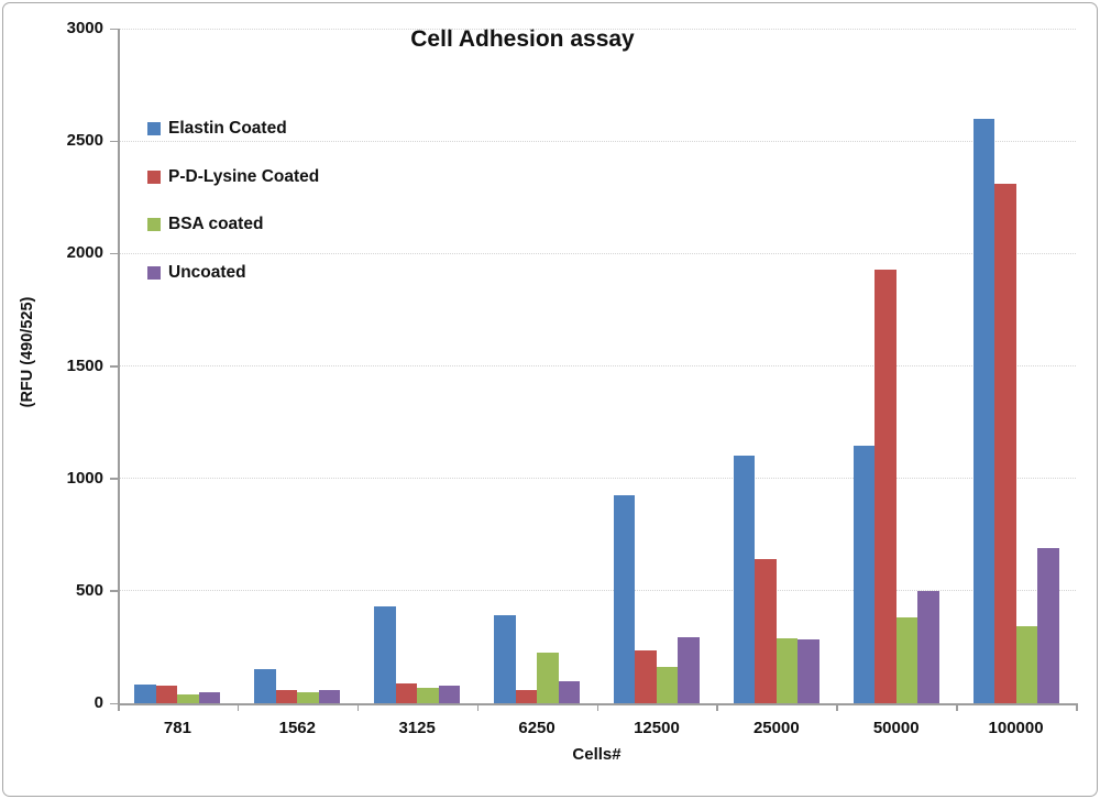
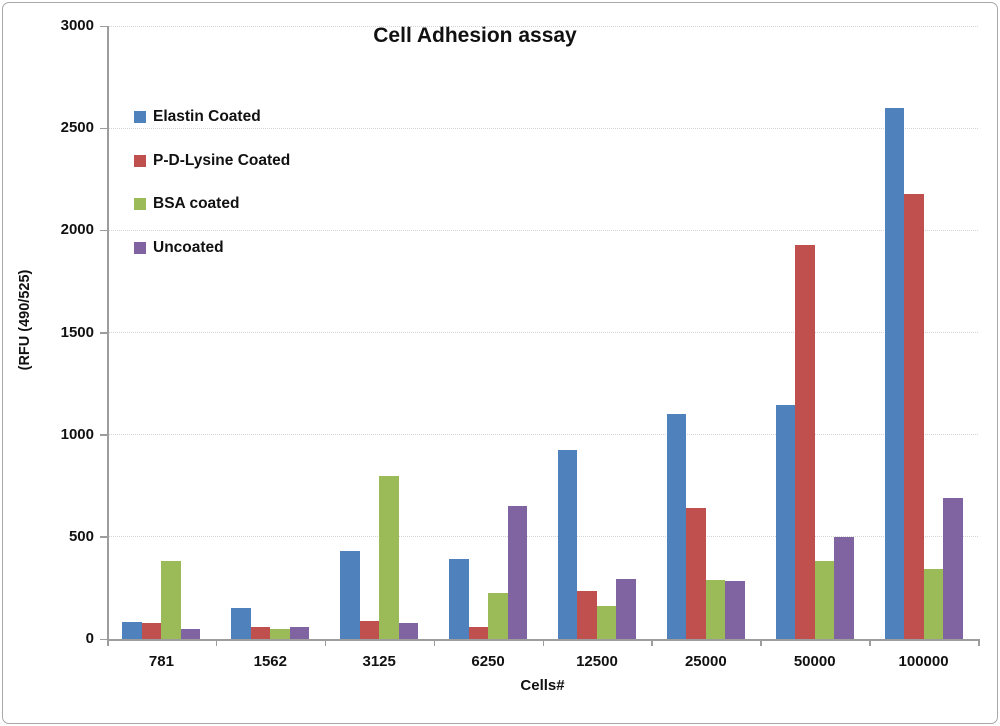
BSA coated/781: 40 -> 380
BSA coated/3125: 70 -> 800
Uncoated/6250: 100 -> 650
P-D-Lysine Coated/100000: 2310 -> 2180
